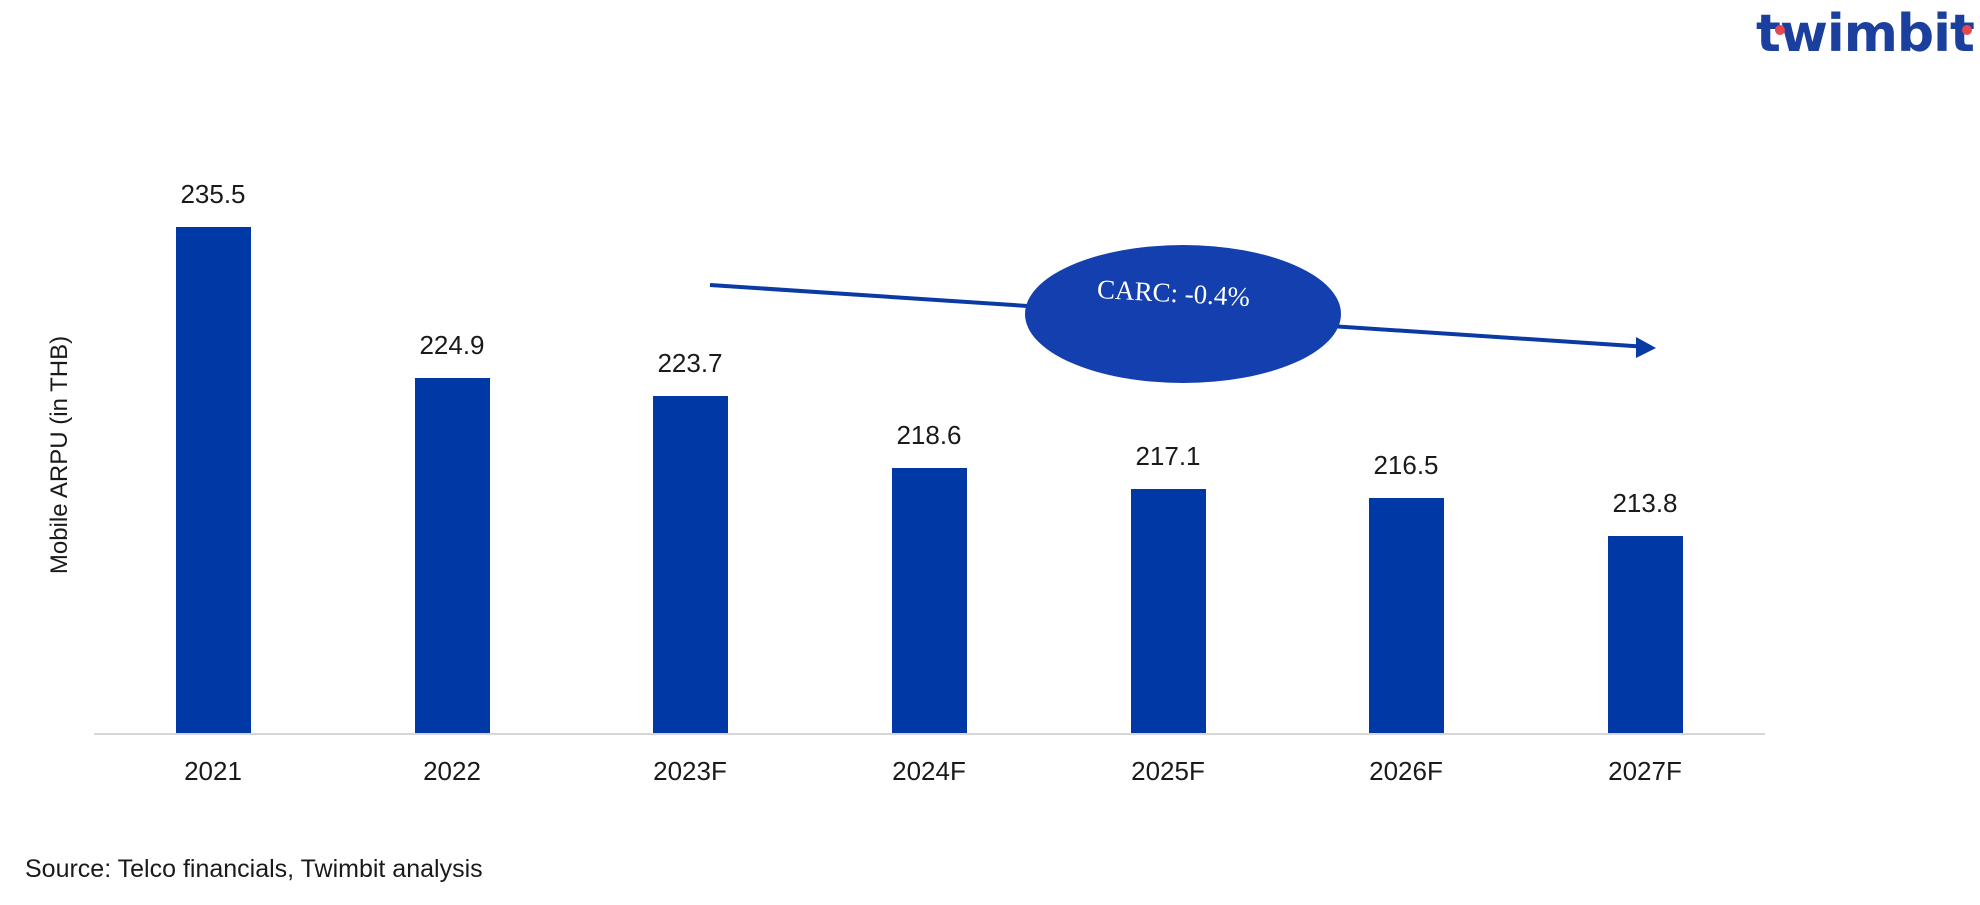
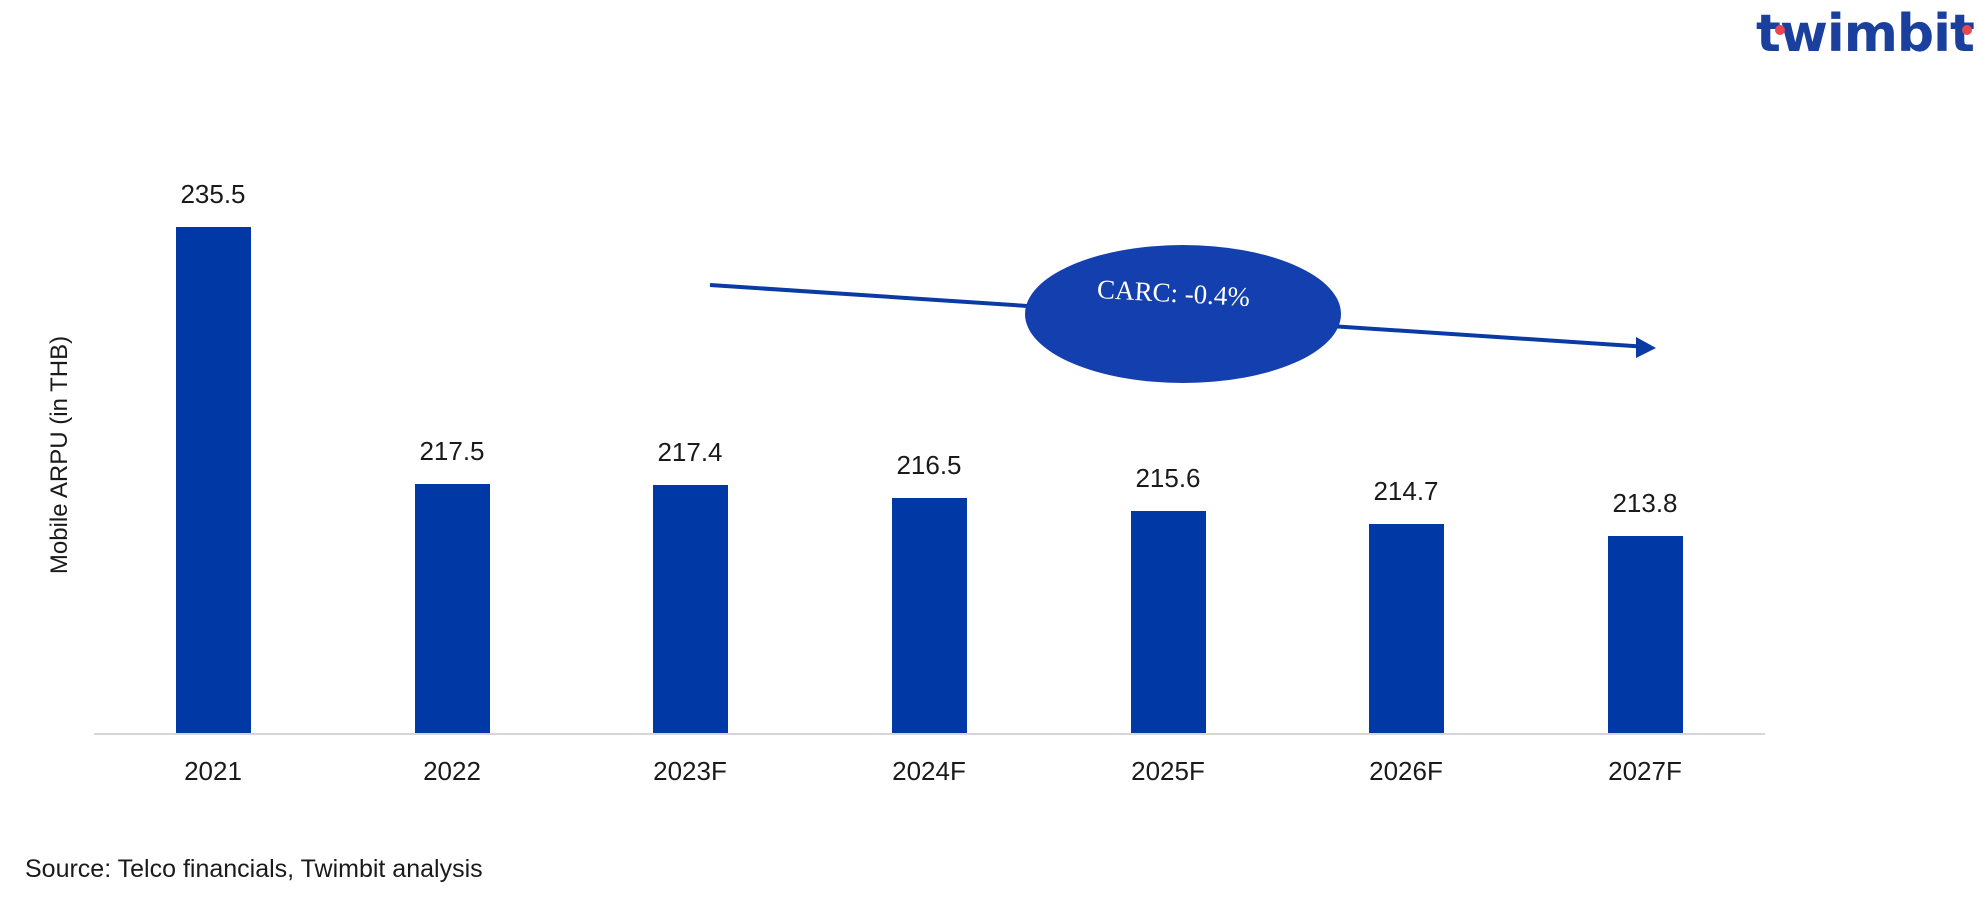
2022: 224.9 -> 217.5
2023F: 223.7 -> 217.4
2024F: 218.6 -> 216.5
2025F: 217.1 -> 215.6
2026F: 216.5 -> 214.7
